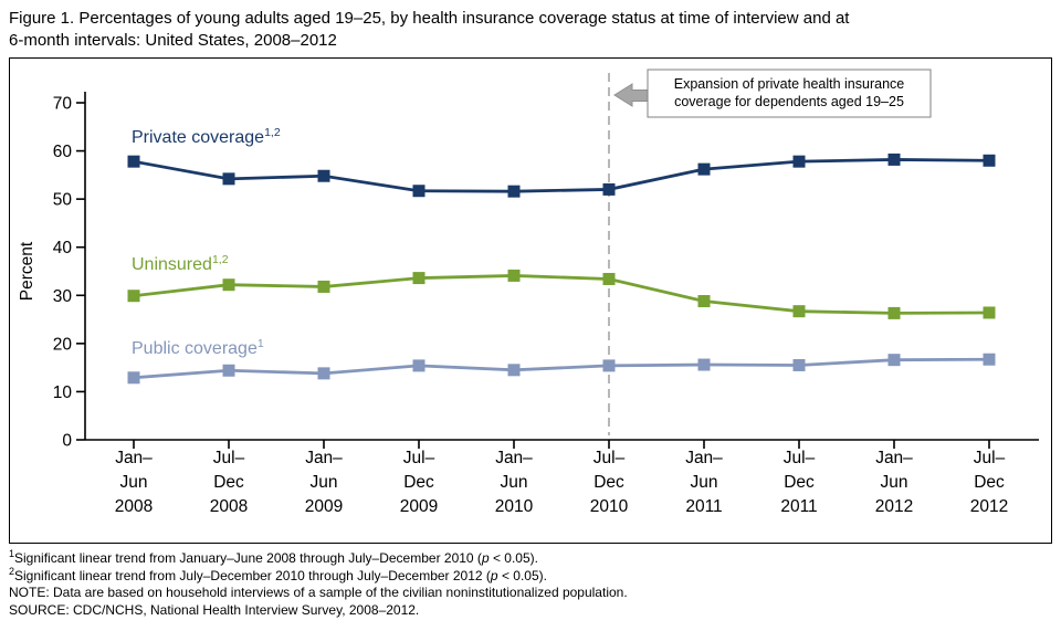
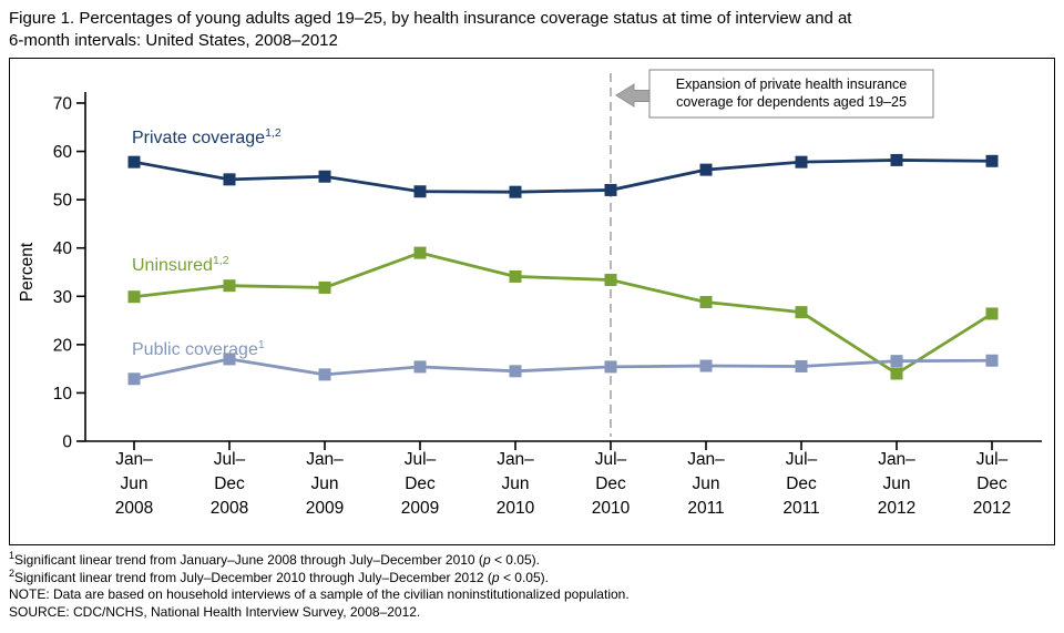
Public coverage/Jul–Dec 2008: 14 -> 17
Uninsured/Jul–Dec 2009: 34 -> 39
Uninsured/Jan–Jun 2012: 26 -> 14
